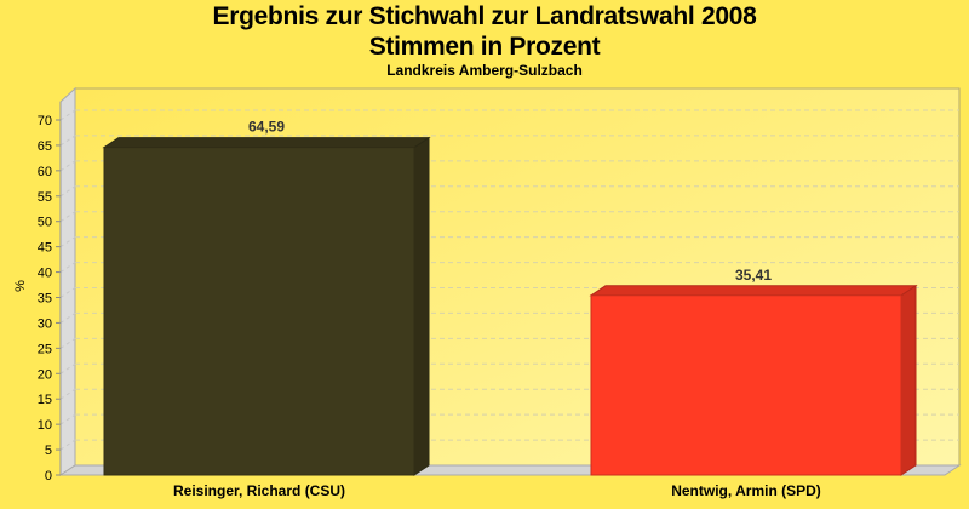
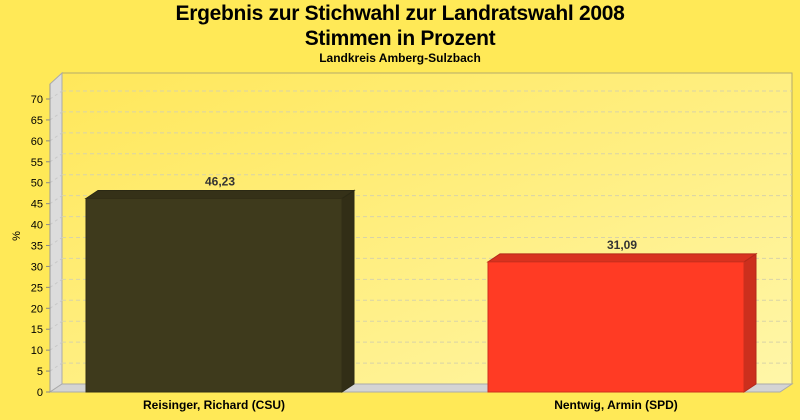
Reisinger, Richard (CSU): 64,59 -> 46,23
Nentwig, Armin (SPD): 35,41 -> 31,09
